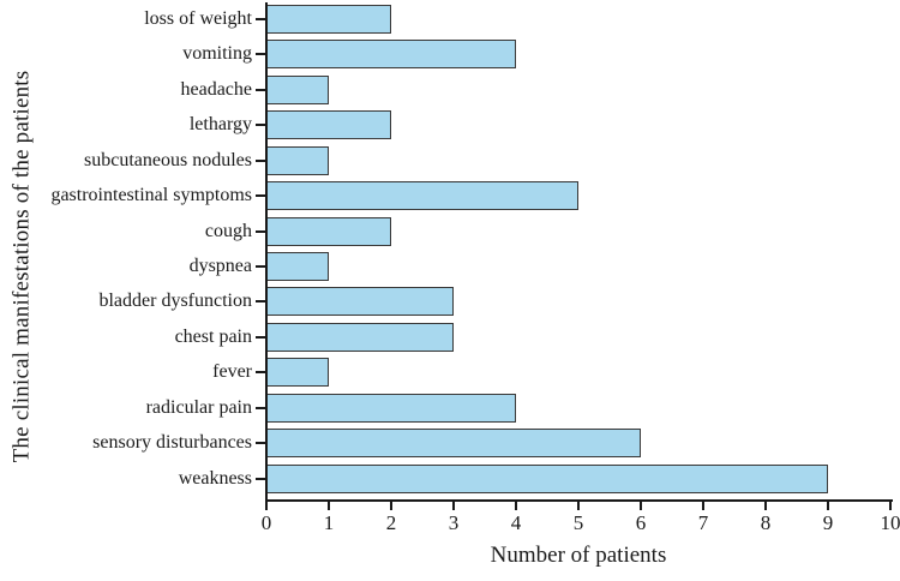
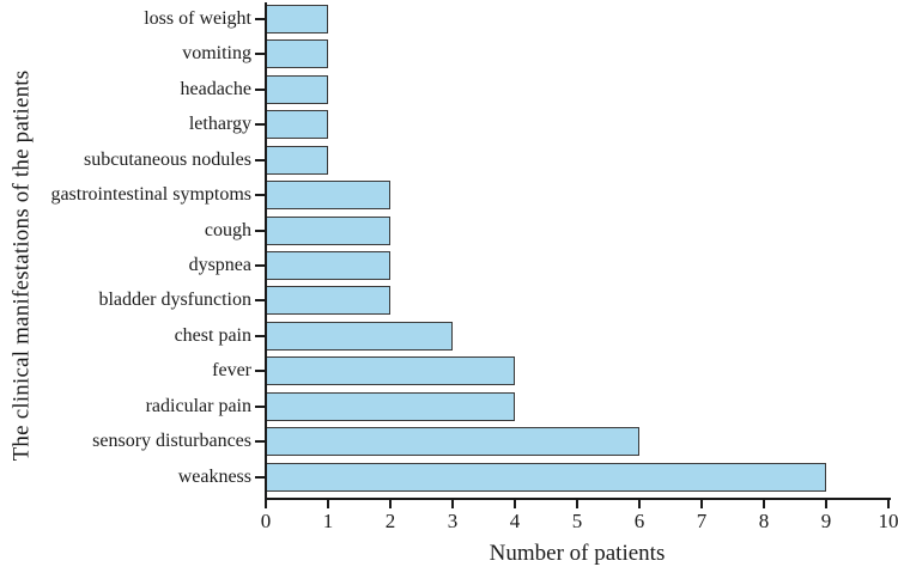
loss of weight: 2 -> 1
vomiting: 4 -> 1
lethargy: 2 -> 1
gastrointestinal symptoms: 5 -> 2
dyspnea: 1 -> 2
bladder dysfunction: 3 -> 2
fever: 1 -> 4
